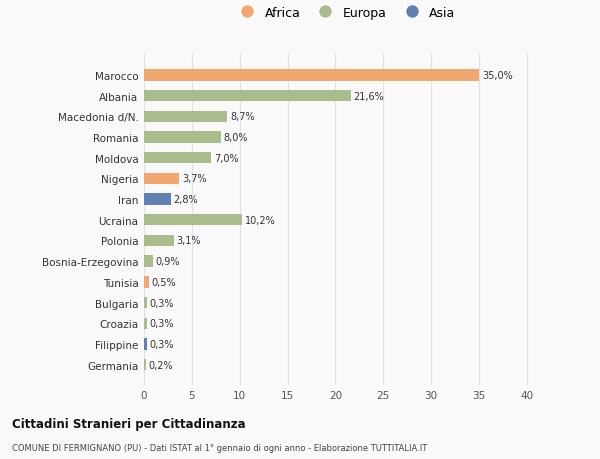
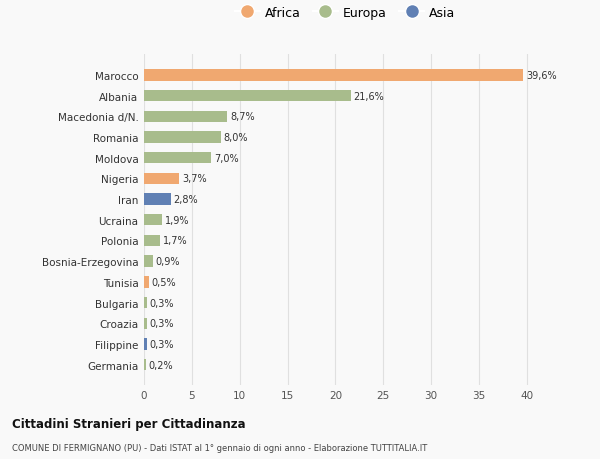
Marocco: 35,0% -> 39,6%
Ucraina: 10,2% -> 1,9%
Polonia: 3,1% -> 1,7%
